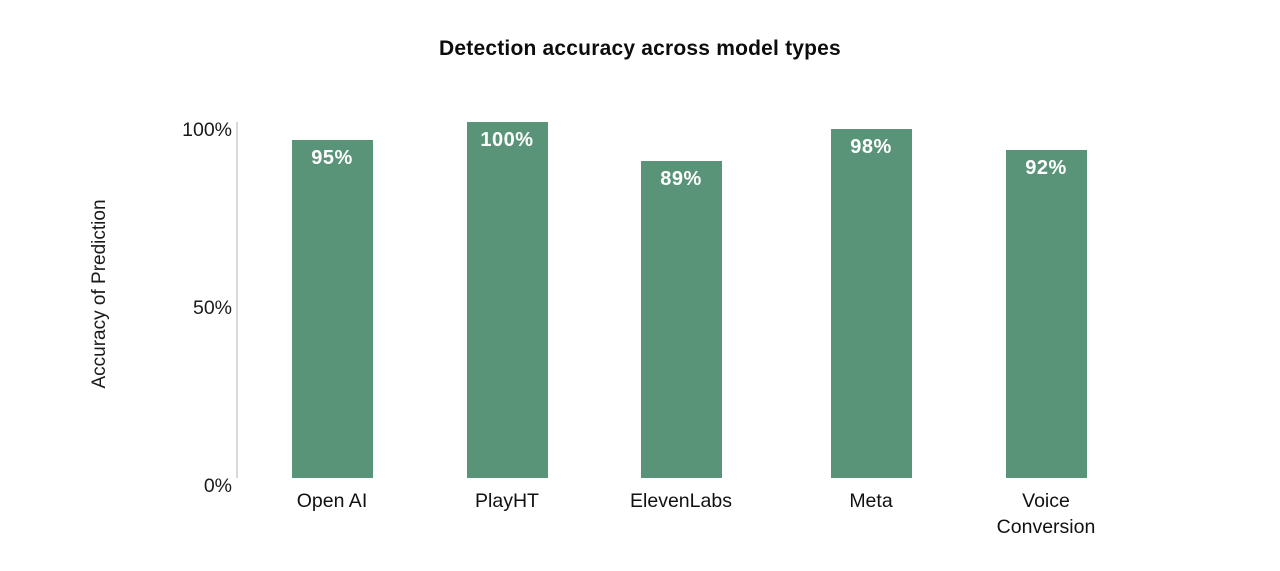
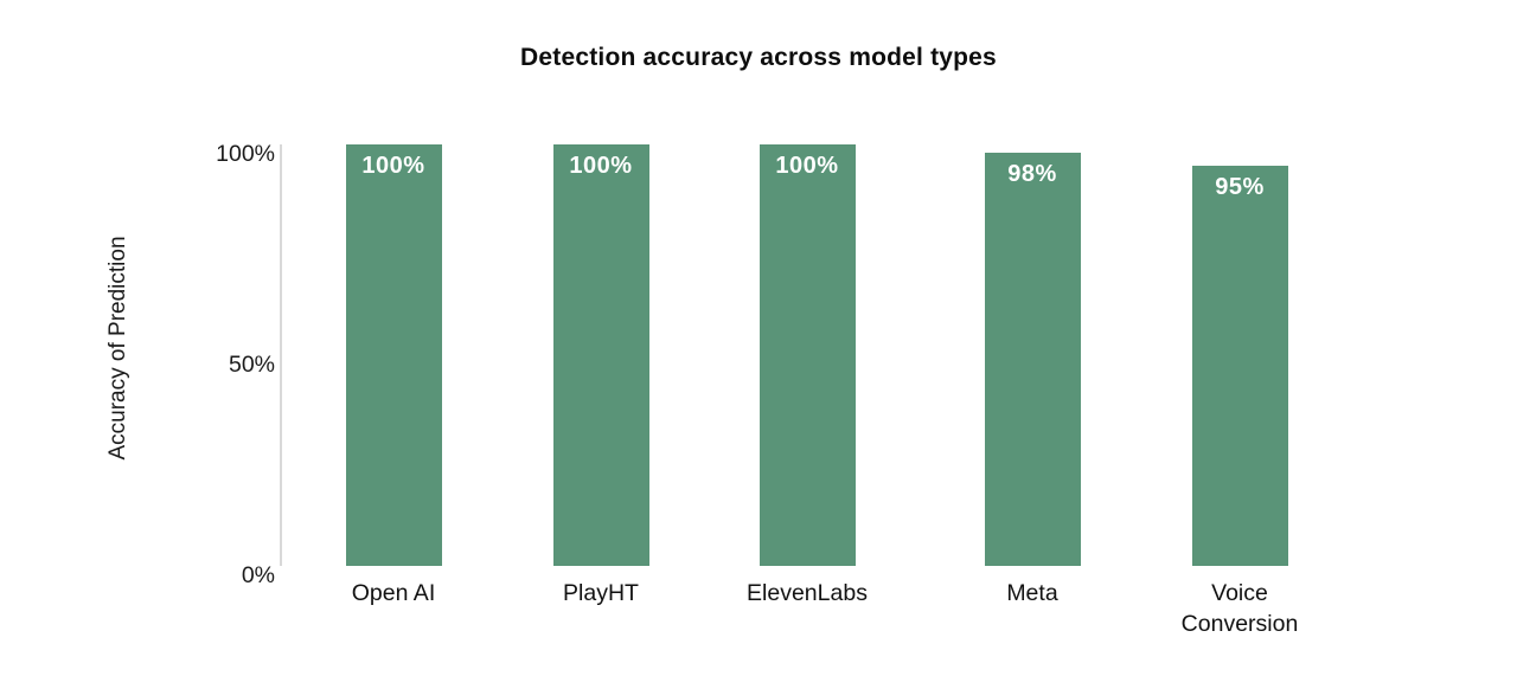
Open AI: 95% -> 100%
ElevenLabs: 89% -> 100%
Voice Conversion: 92% -> 95%
